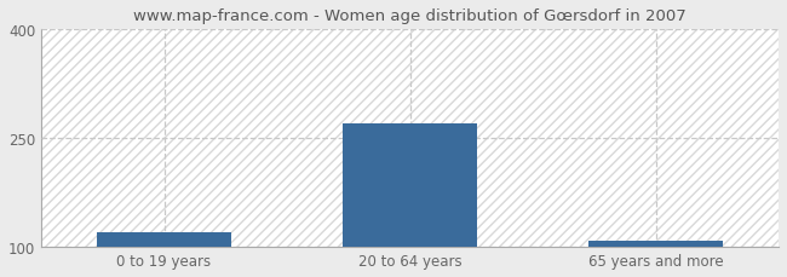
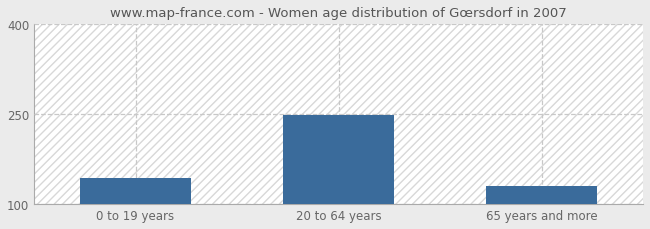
0 to 19 years: 120 -> 144
20 to 64 years: 271 -> 248
65 years and more: 108 -> 130
